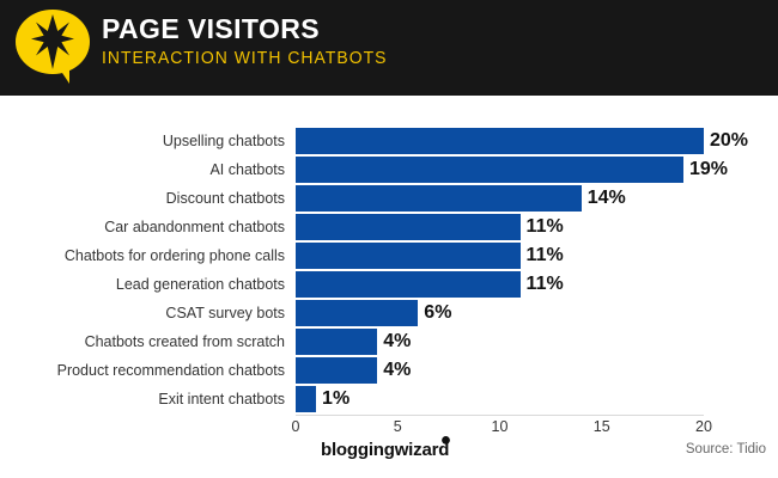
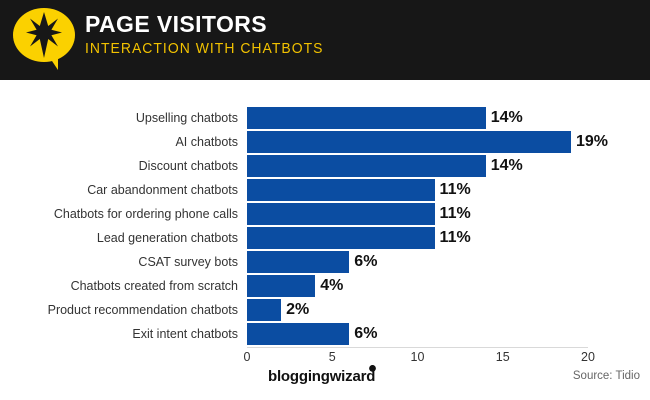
Upselling chatbots: 20% -> 14%
Product recommendation chatbots: 4% -> 2%
Exit intent chatbots: 1% -> 6%
